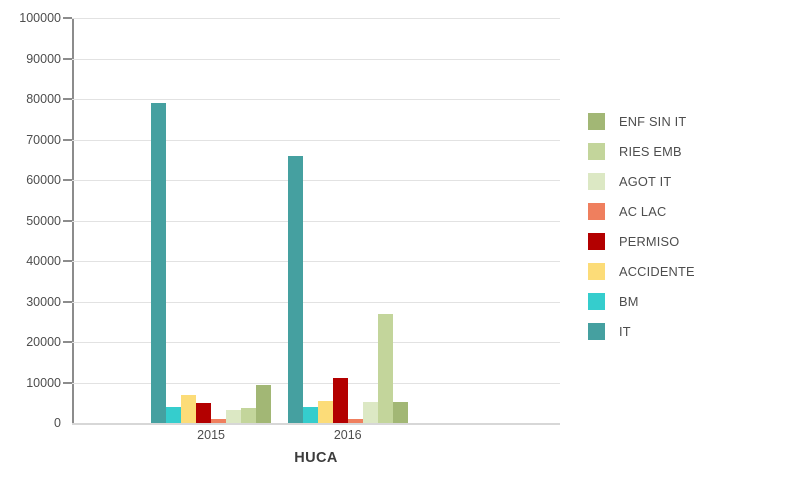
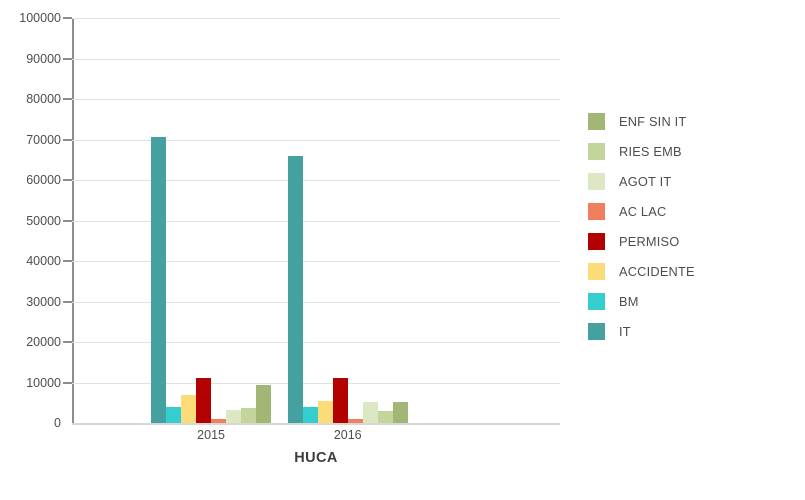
PERMISO/2015: 5000 -> 11000
IT/2015: 79000 -> 70000
RIES EMB/2016: 27000 -> 3000
